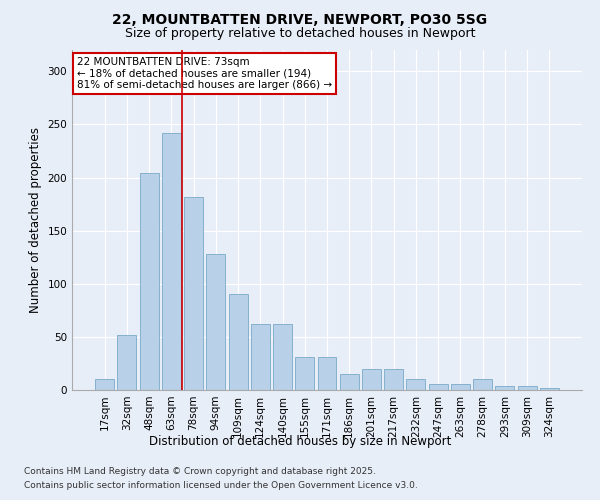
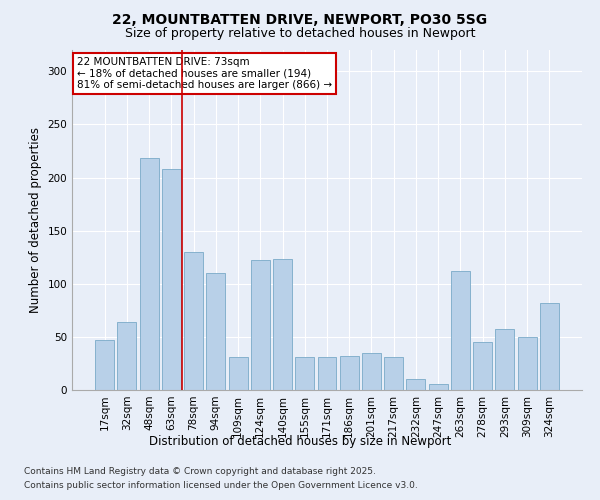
17sqm: 10 -> 47
32sqm: 52 -> 64
48sqm: 204 -> 218
63sqm: 242 -> 208
78sqm: 182 -> 130
94sqm: 128 -> 110
109sqm: 90 -> 31
124sqm: 62 -> 122
140sqm: 62 -> 123
186sqm: 15 -> 32
201sqm: 20 -> 35
217sqm: 20 -> 31
263sqm: 6 -> 112
278sqm: 10 -> 45
293sqm: 4 -> 57
309sqm: 4 -> 50
324sqm: 2 -> 82
